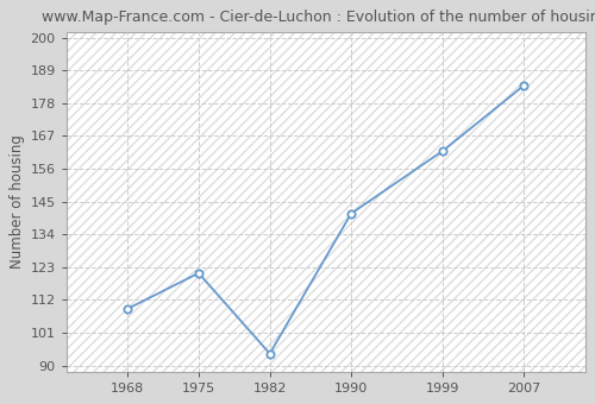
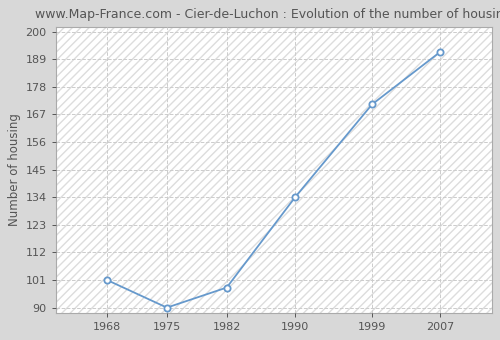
1968: 109 -> 101
1975: 121 -> 90
1982: 94 -> 98
1990: 141 -> 134
1999: 162 -> 171
2007: 184 -> 192
